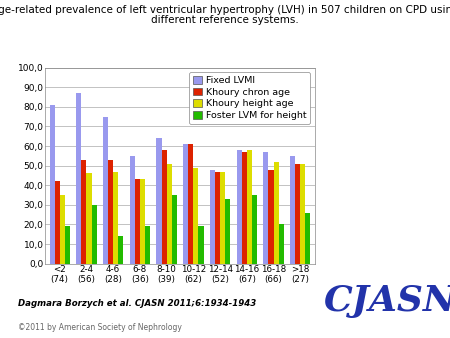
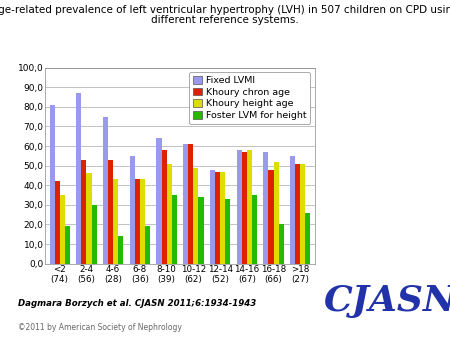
Khoury height age/4-6 (28): 47 -> 43
Foster LVM for height/10-12 (62): 19 -> 34
